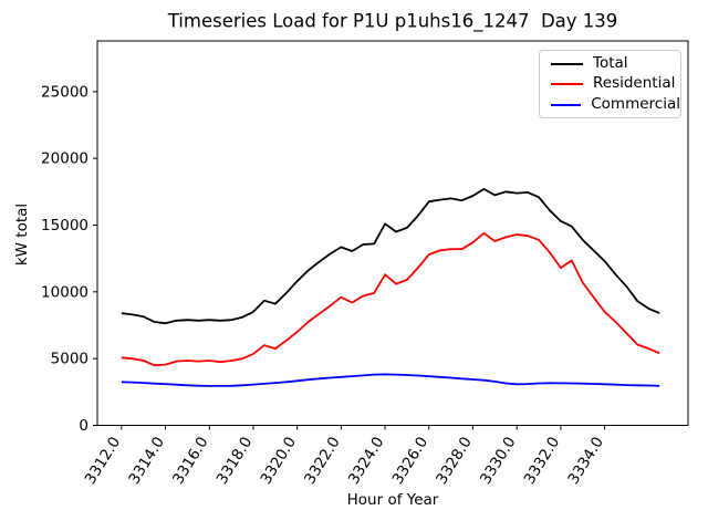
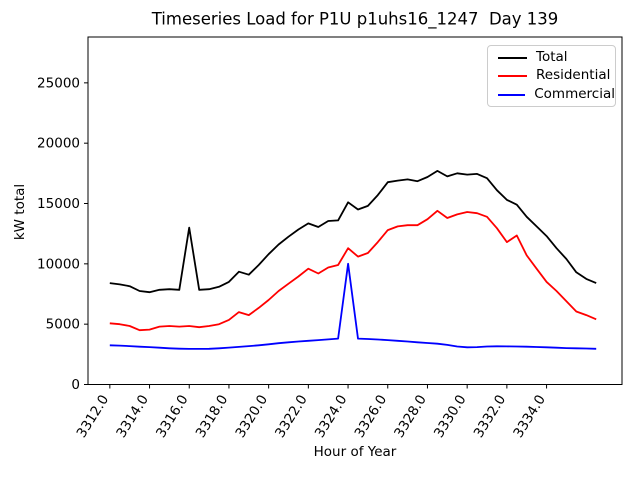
Total/3316.0: 7900 -> 13000
Commercial/3324.0: 3800 -> 10000
